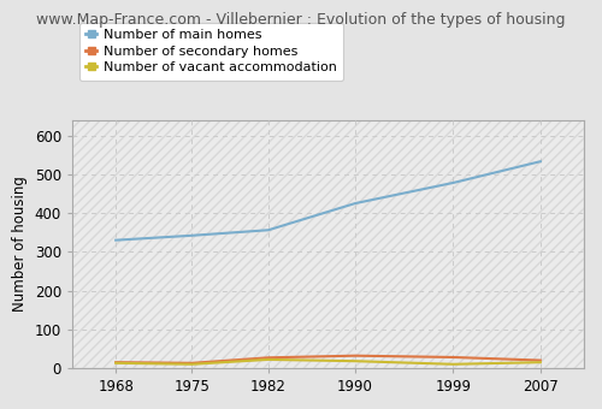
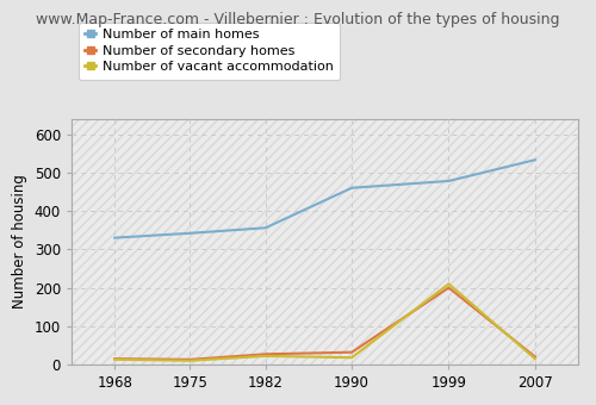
Number of main homes/1990: 425 -> 460
Number of secondary homes/1999: 28 -> 200
Number of vacant accommodation/1999: 10 -> 210
